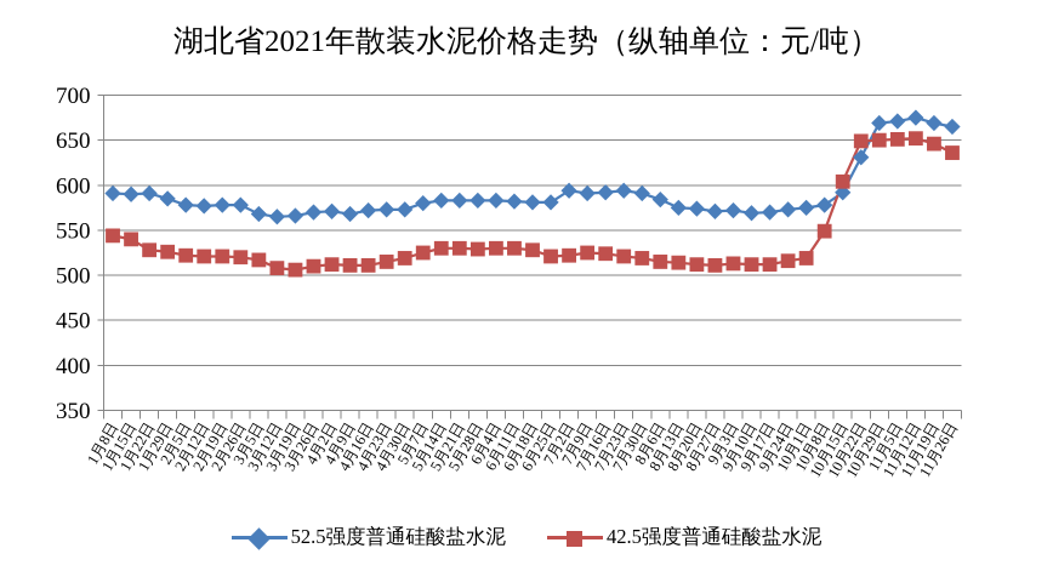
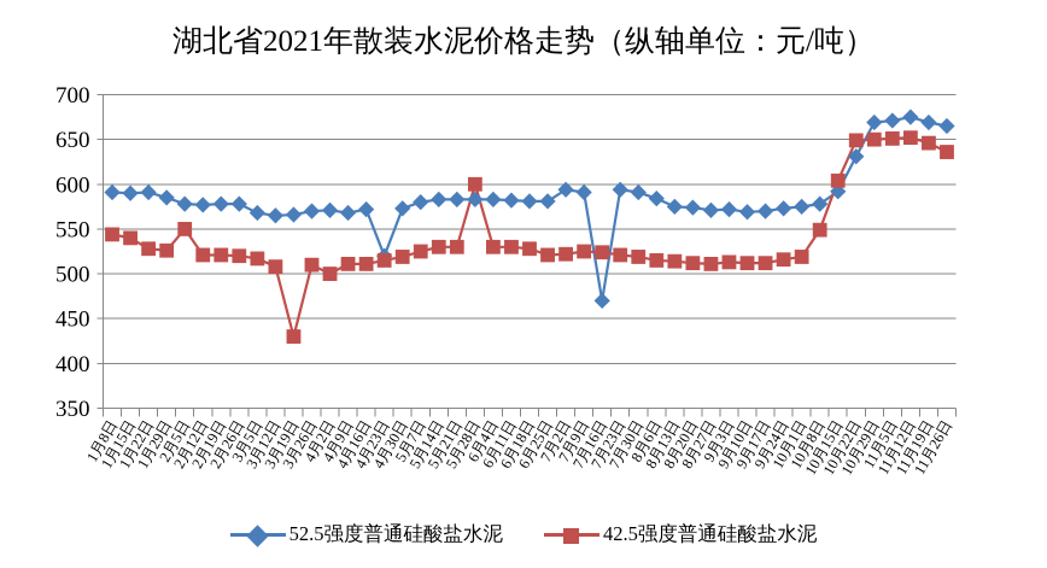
42.5强度普通硅酸盐水泥/2月5日: 520 -> 550
42.5强度普通硅酸盐水泥/3月19日: 510 -> 430
42.5强度普通硅酸盐水泥/4月2日: 510 -> 500
52.5强度普通硅酸盐水泥/4月23日: 570 -> 520
42.5强度普通硅酸盐水泥/5月28日: 530 -> 600
52.5强度普通硅酸盐水泥/7月16日: 590 -> 470
